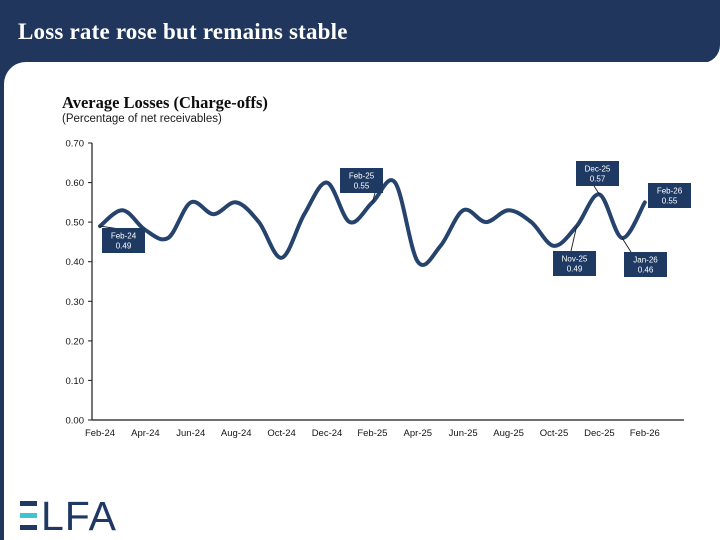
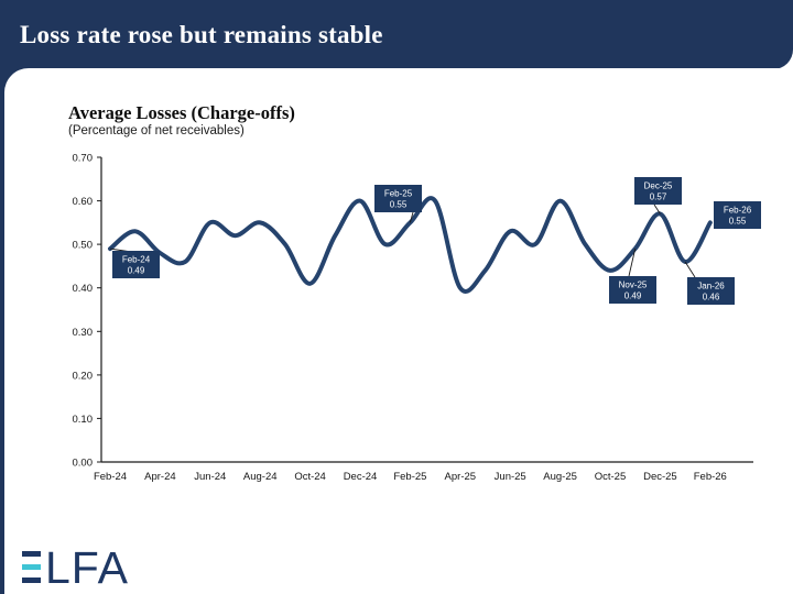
Aug-25: 0.53 -> 0.60
